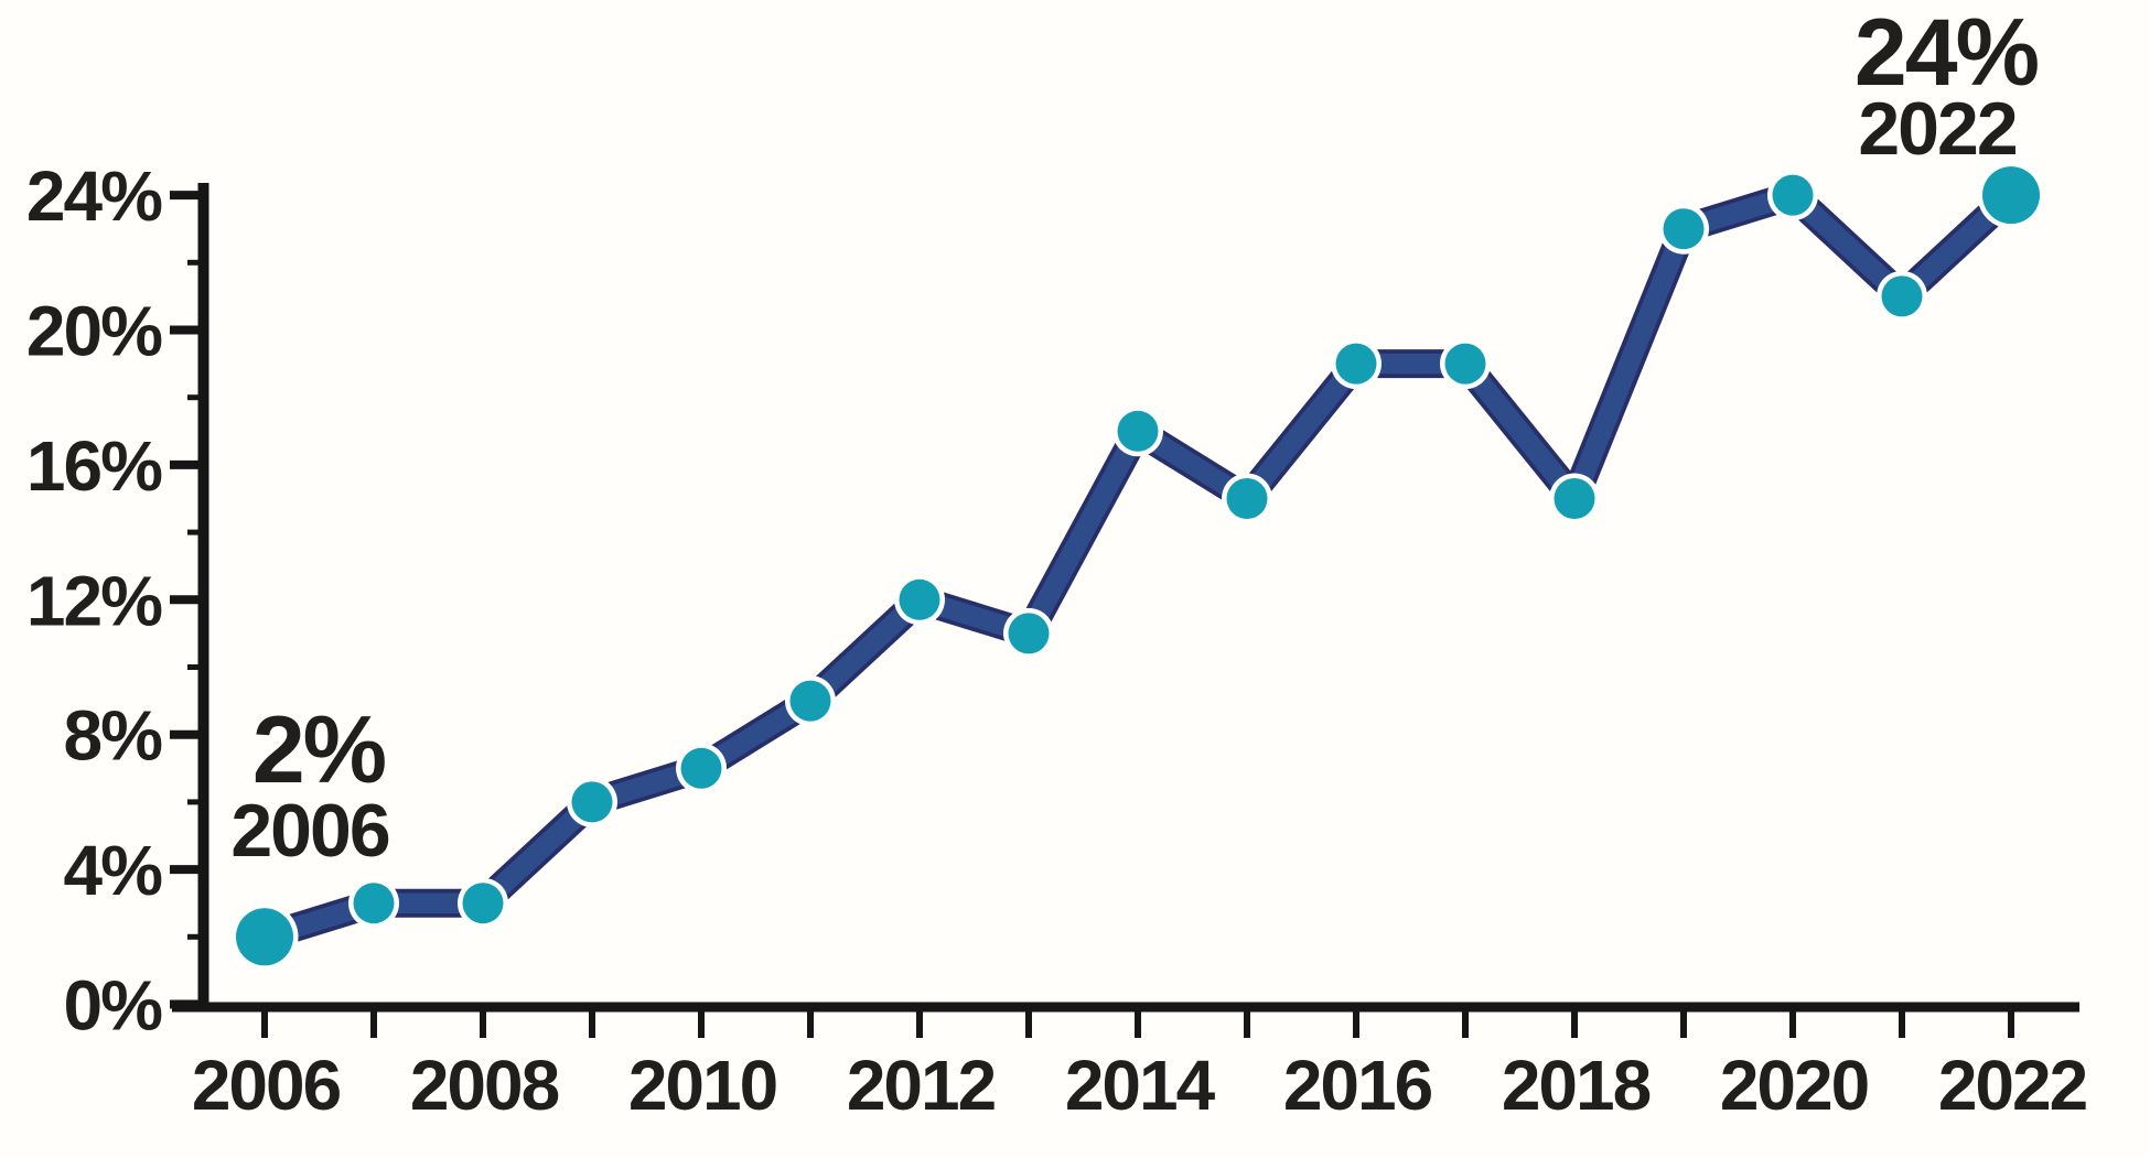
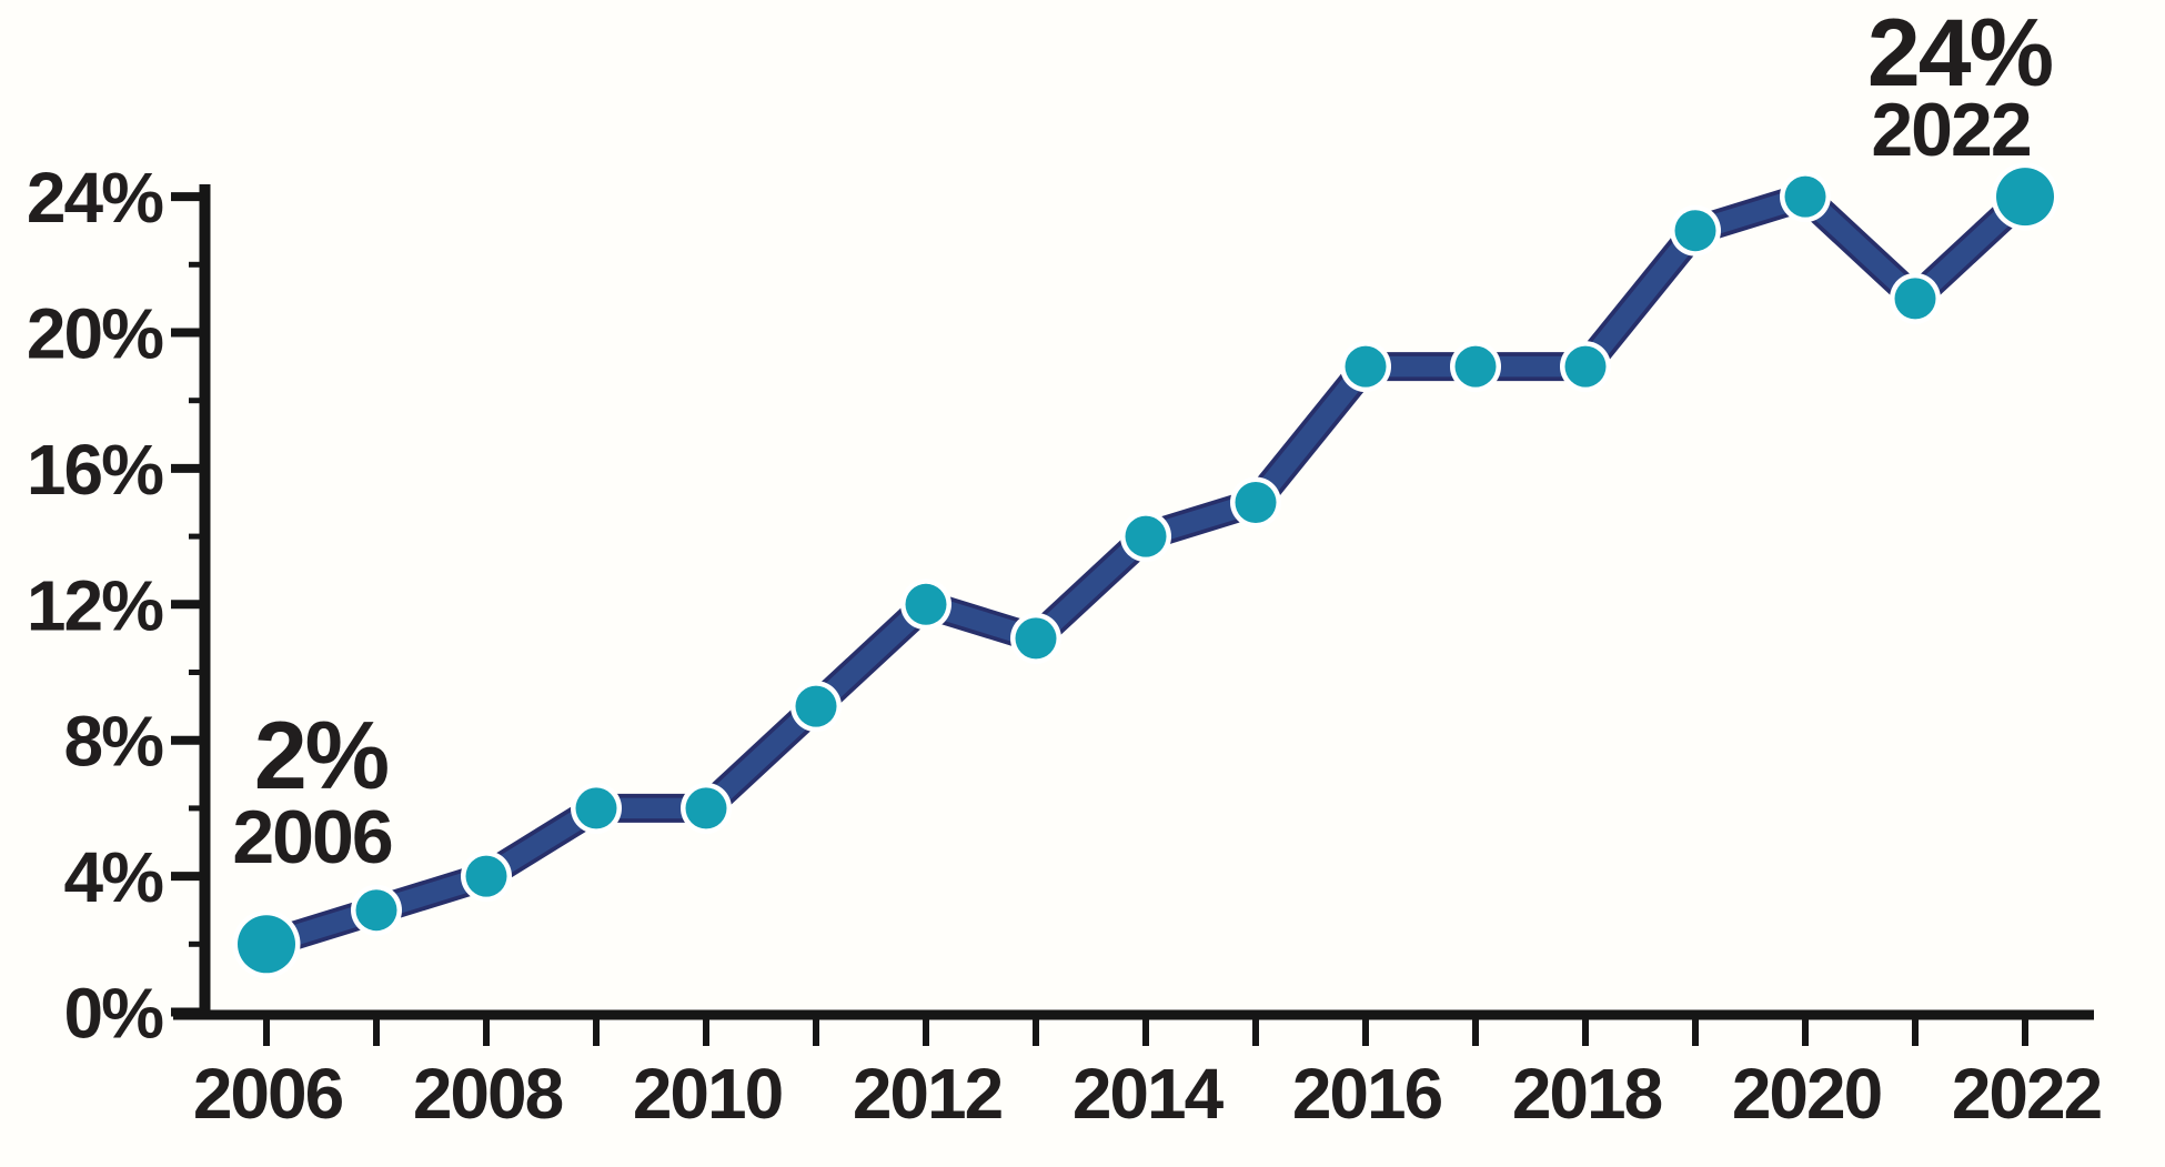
2008: 3% -> 4%
2010: 7% -> 6%
2014: 17% -> 14%
2018: 15% -> 19%
